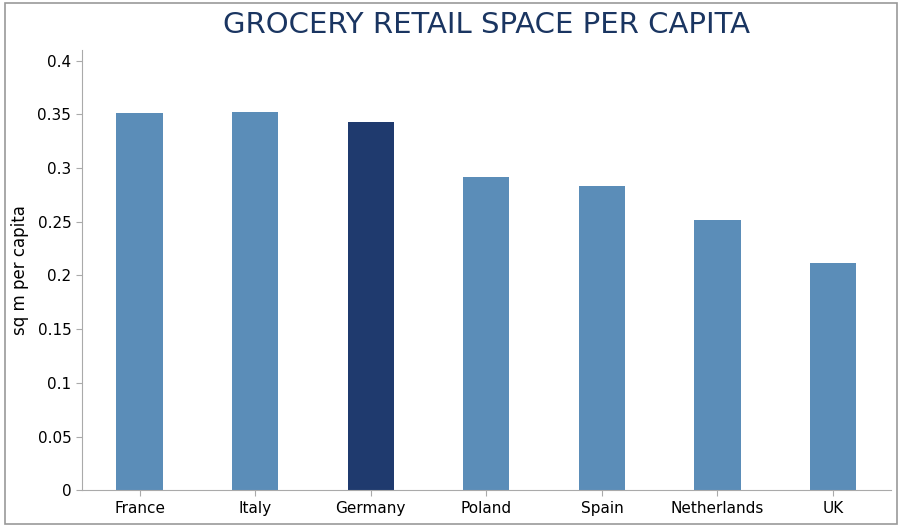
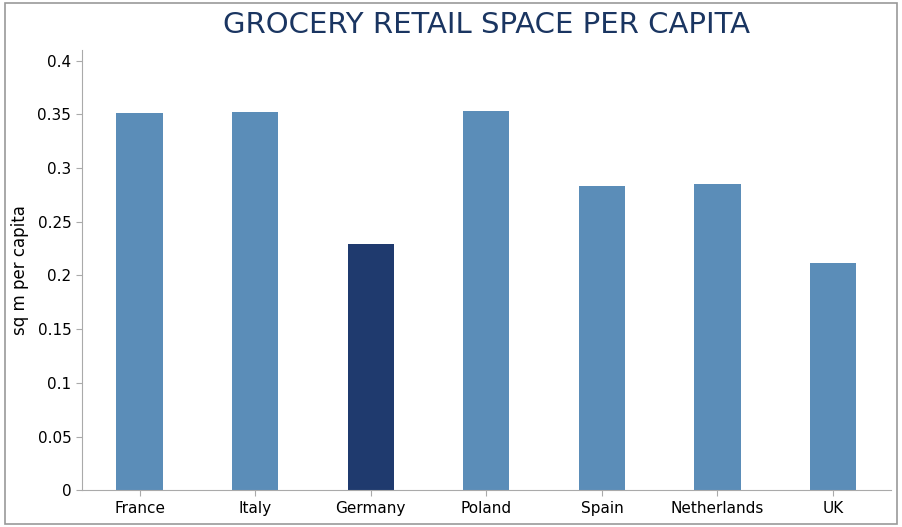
Germany: 0.343 -> 0.229
Poland: 0.292 -> 0.353
Netherlands: 0.252 -> 0.285
